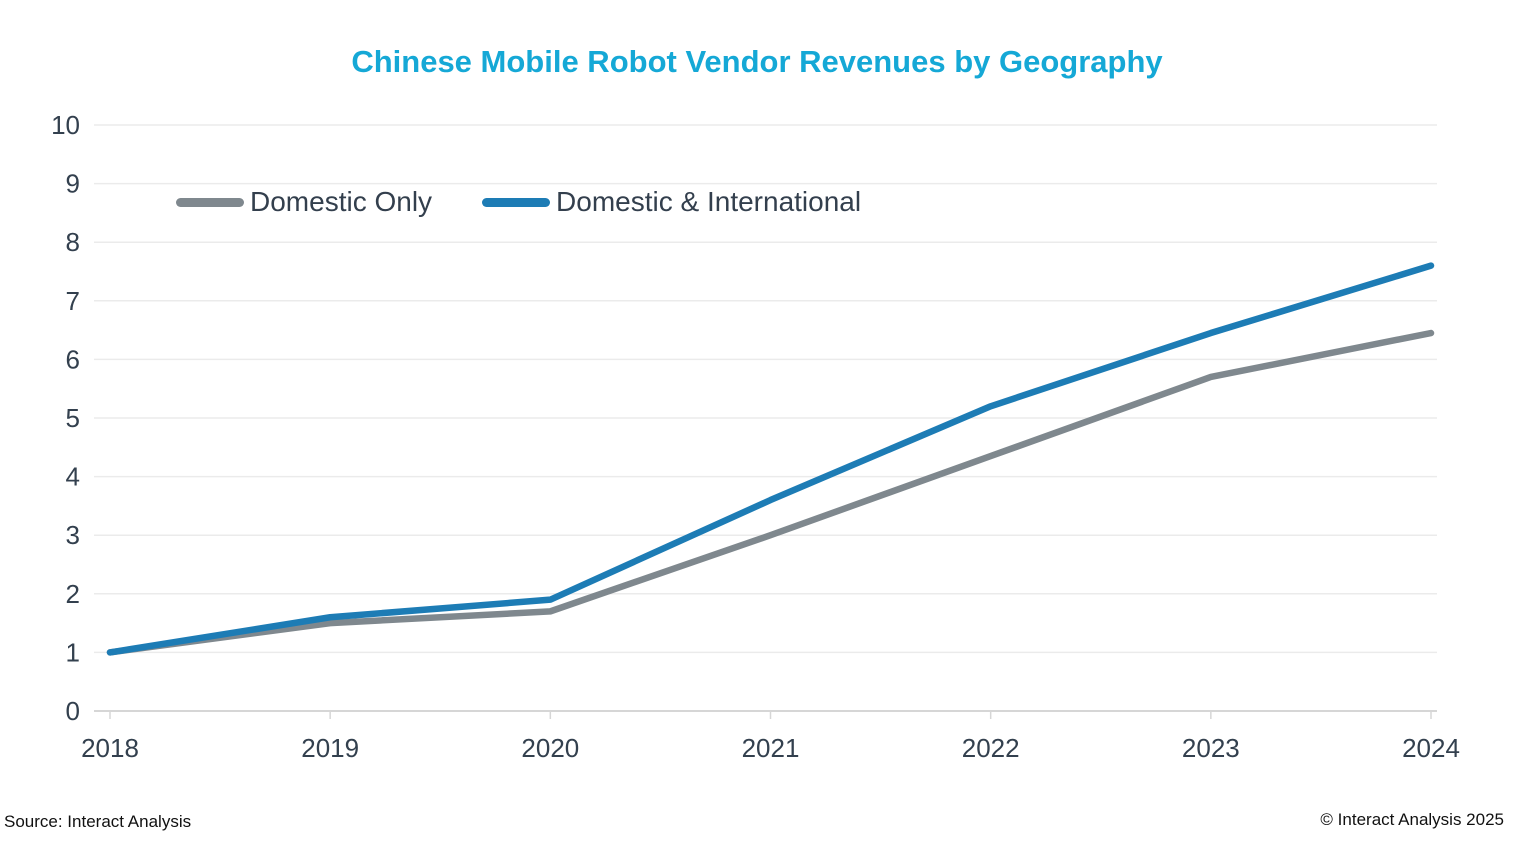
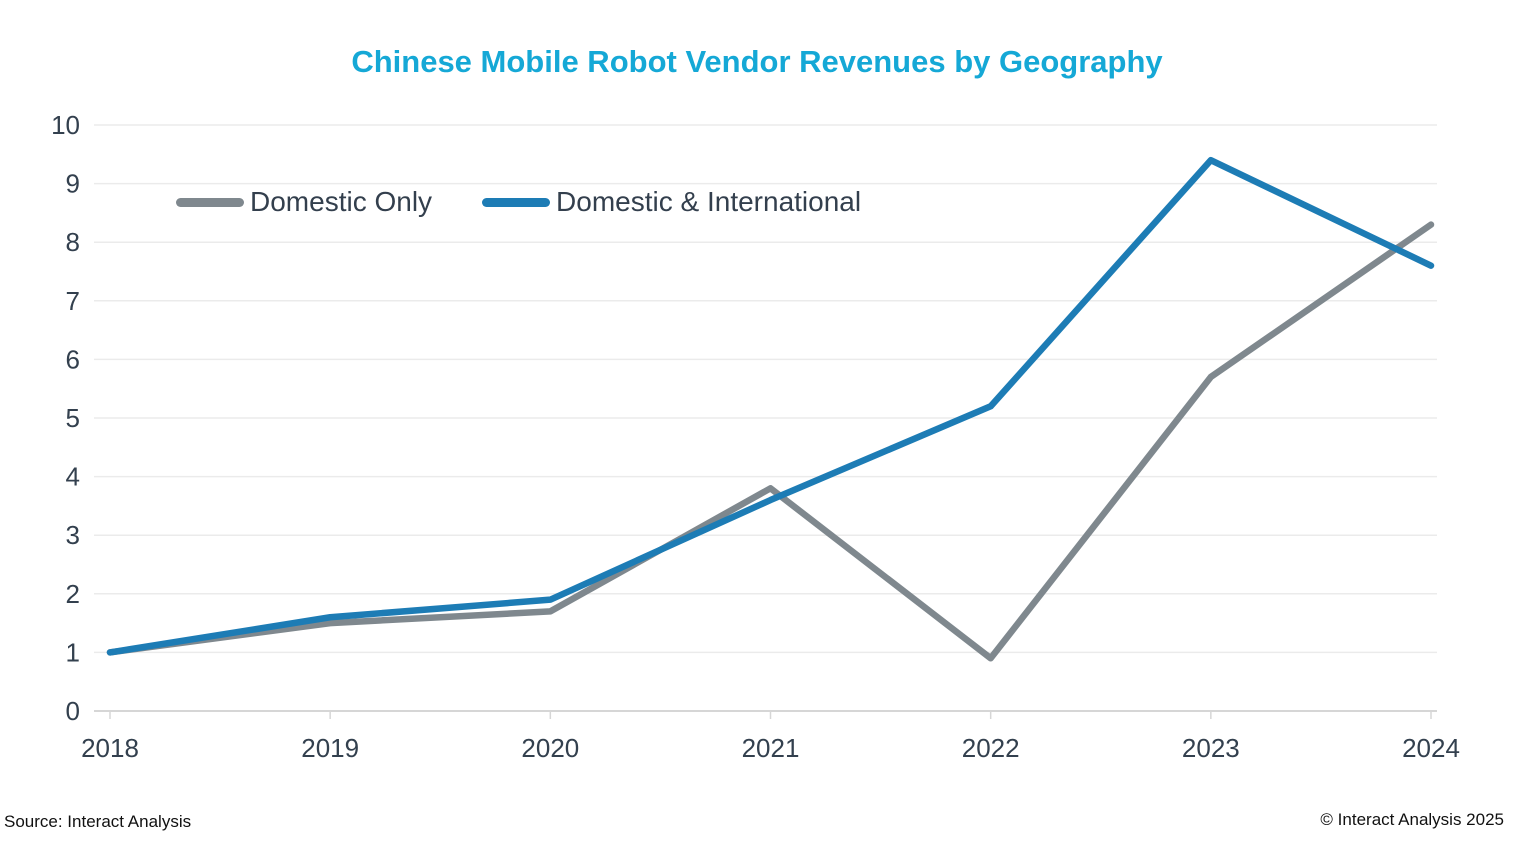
Domestic Only/2021: 3.0 -> 3.8
Domestic Only/2022: 4.3 -> 0.9
Domestic & International/2023: 6.5 -> 9.4
Domestic Only/2024: 6.5 -> 8.3
